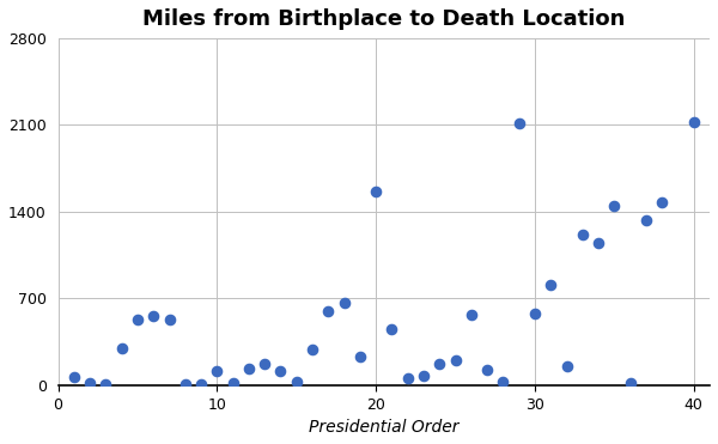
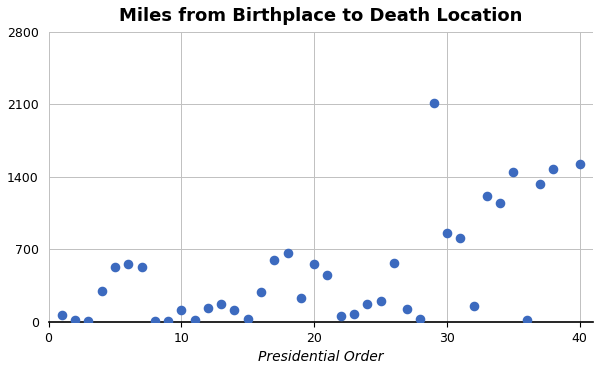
20: 1560 -> 560
30: 580 -> 860
40: 2120 -> 1520
